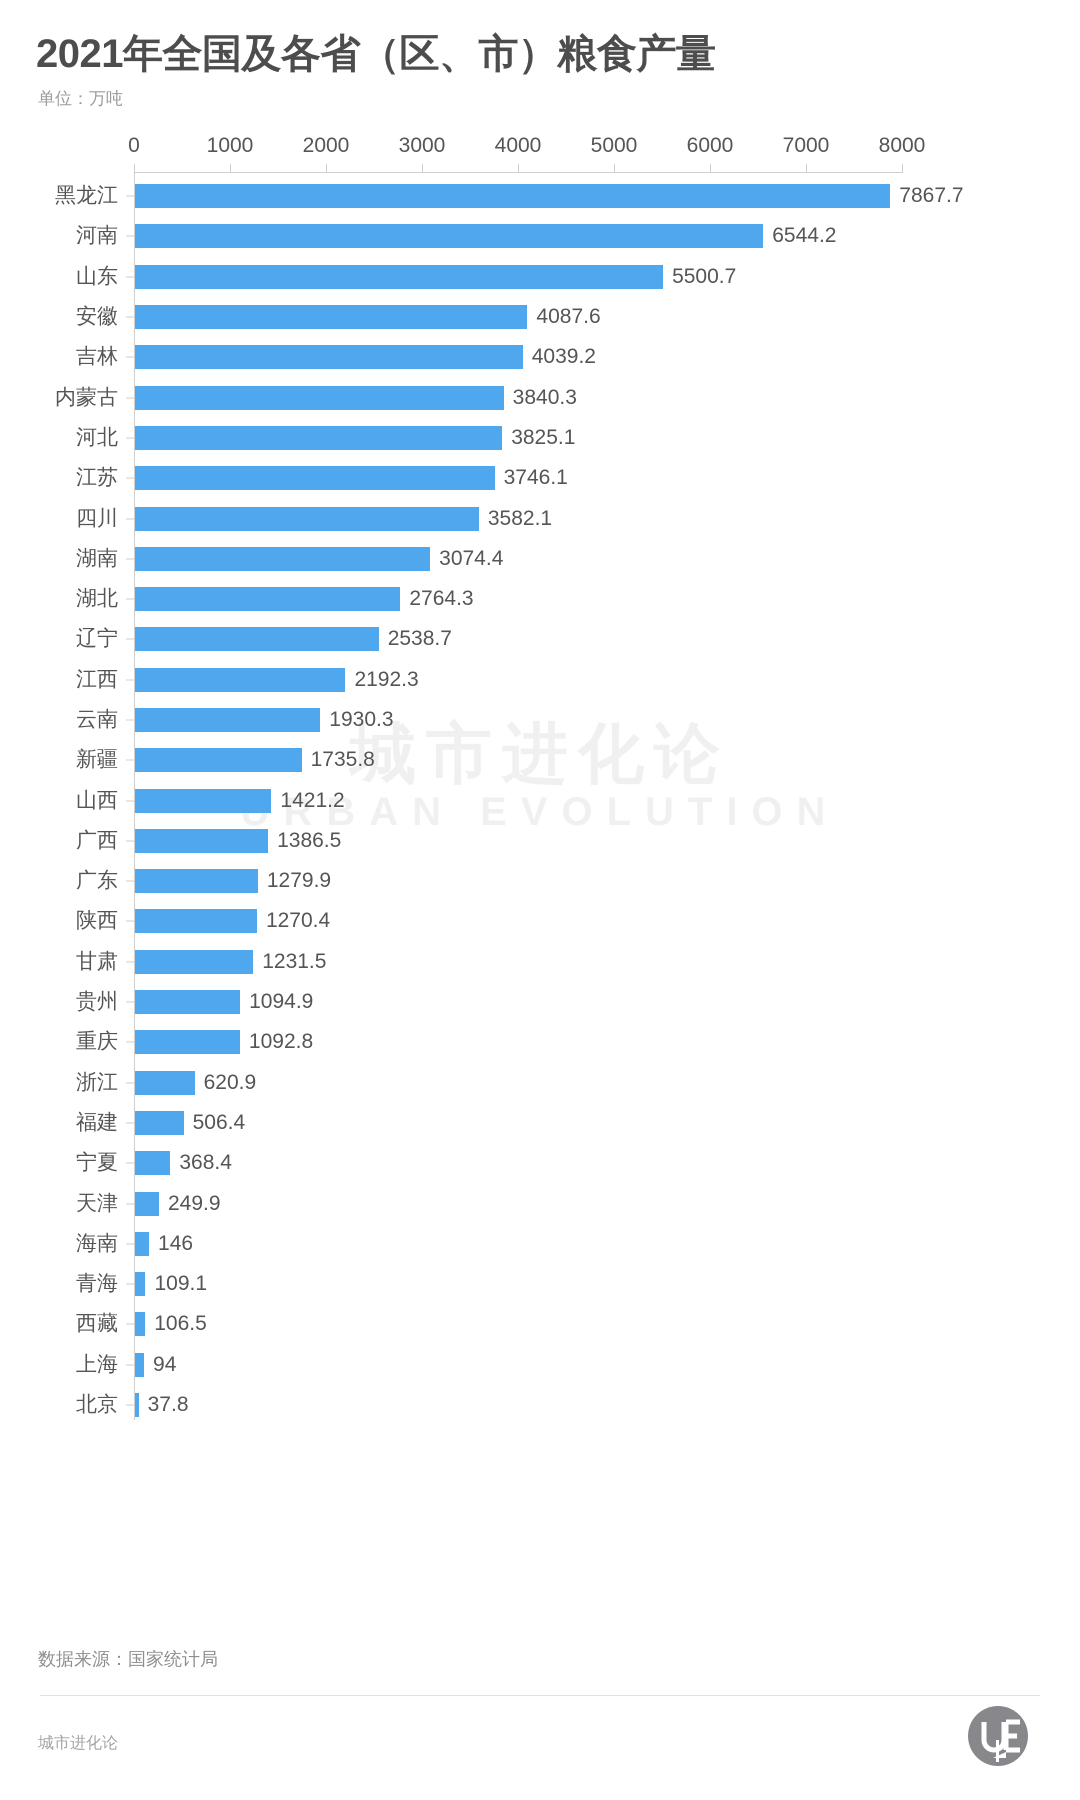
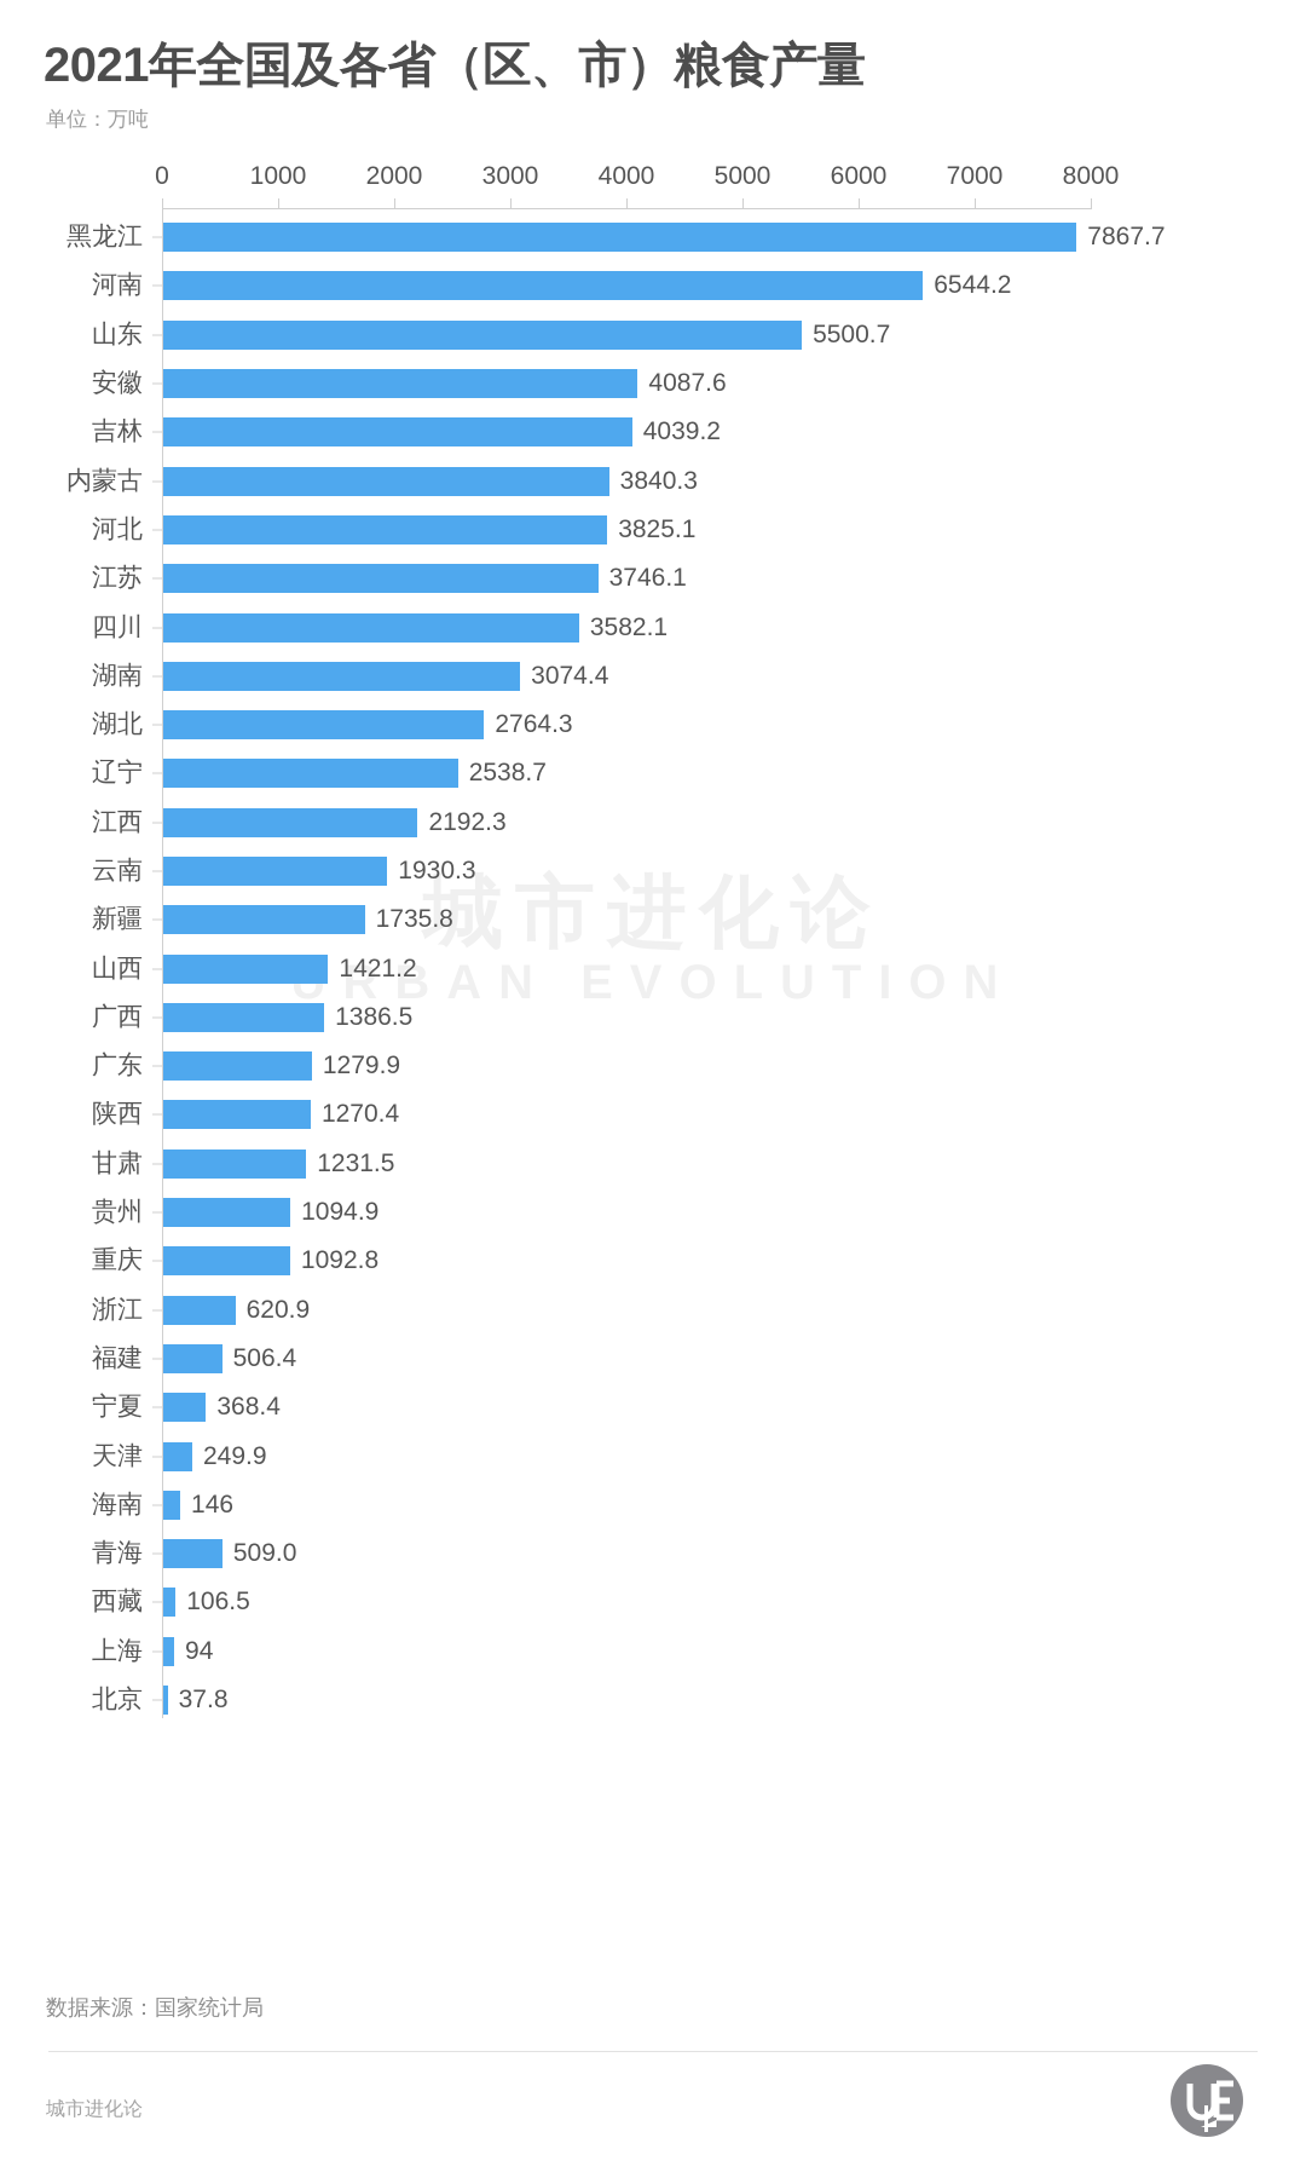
青海: 109.1 -> 509.0
